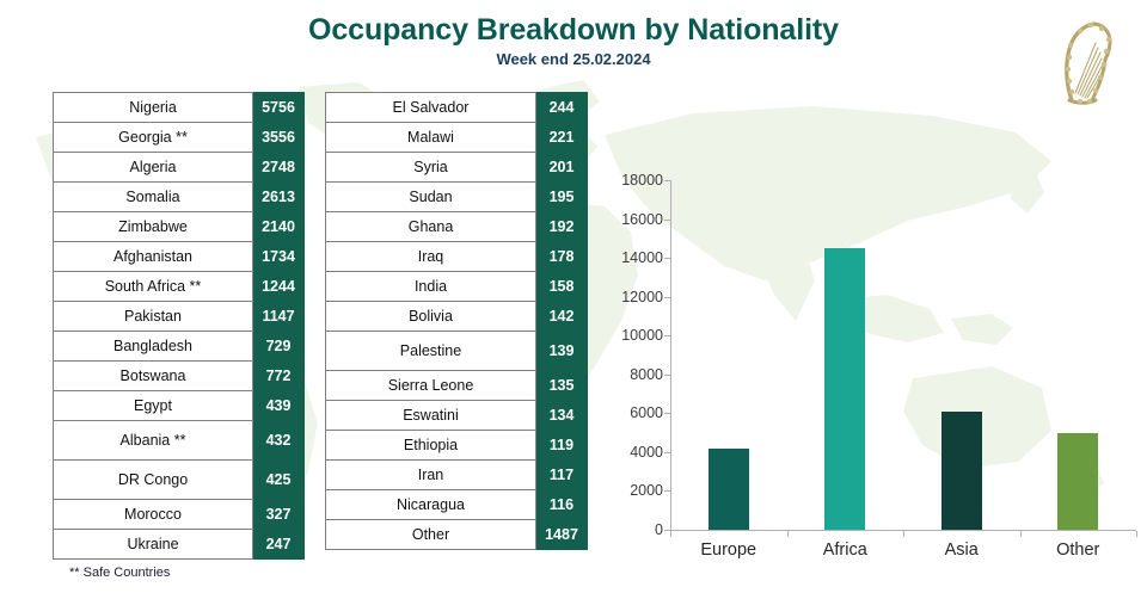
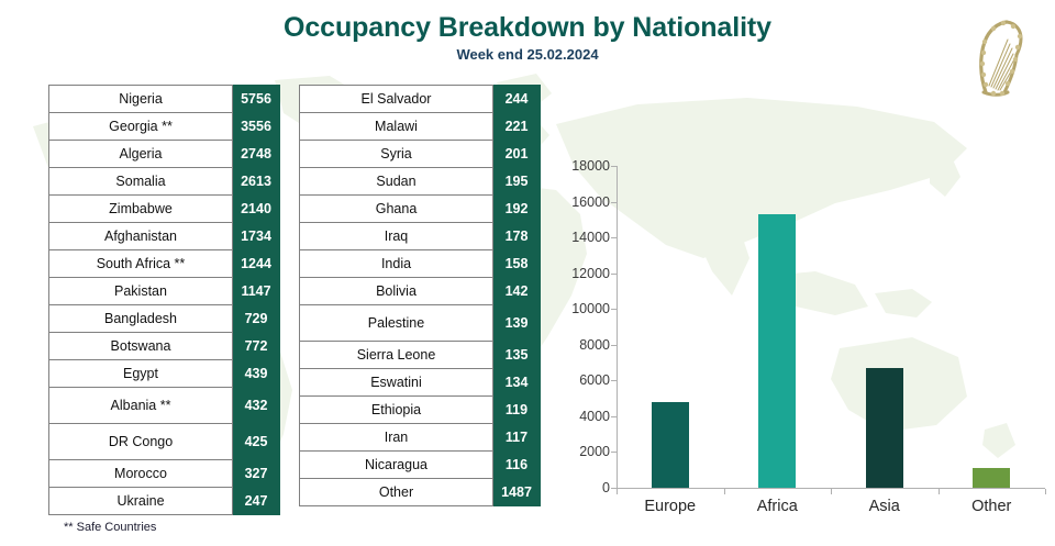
Europe: 4200 -> 4800
Africa: 14500 -> 15300
Asia: 6100 -> 6700
Other: 5000 -> 1100
